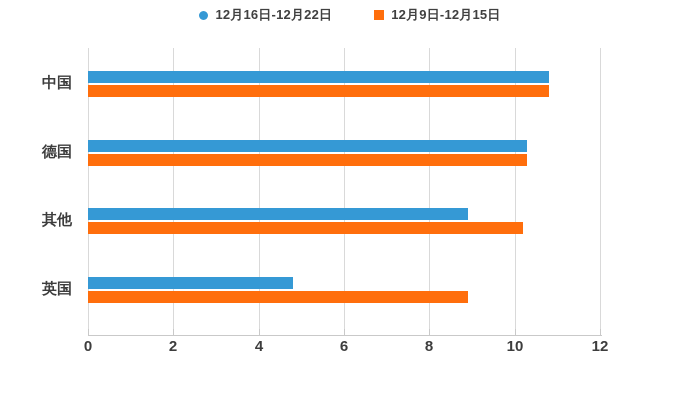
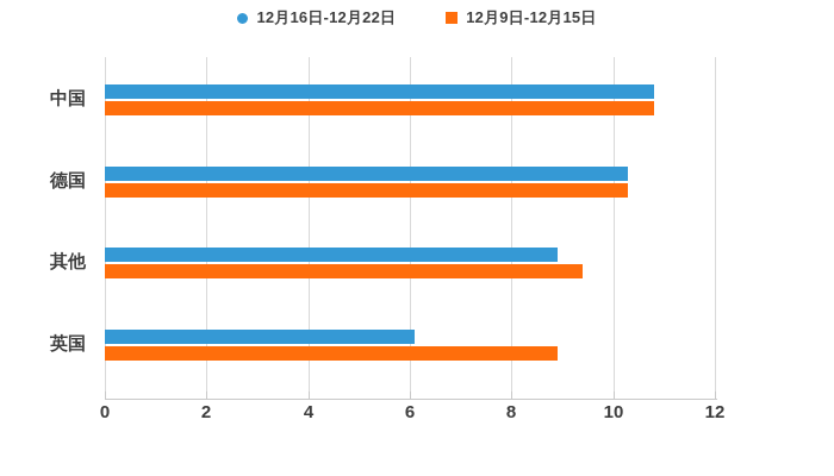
12月9日-12月15日/其他: 10.2 -> 9.4
12月16日-12月22日/英国: 4.8 -> 6.1
